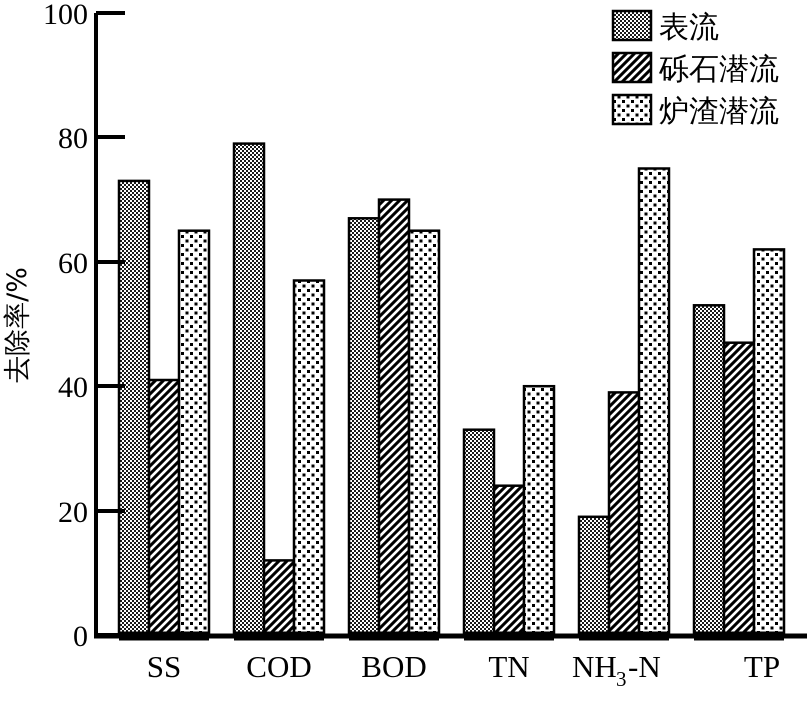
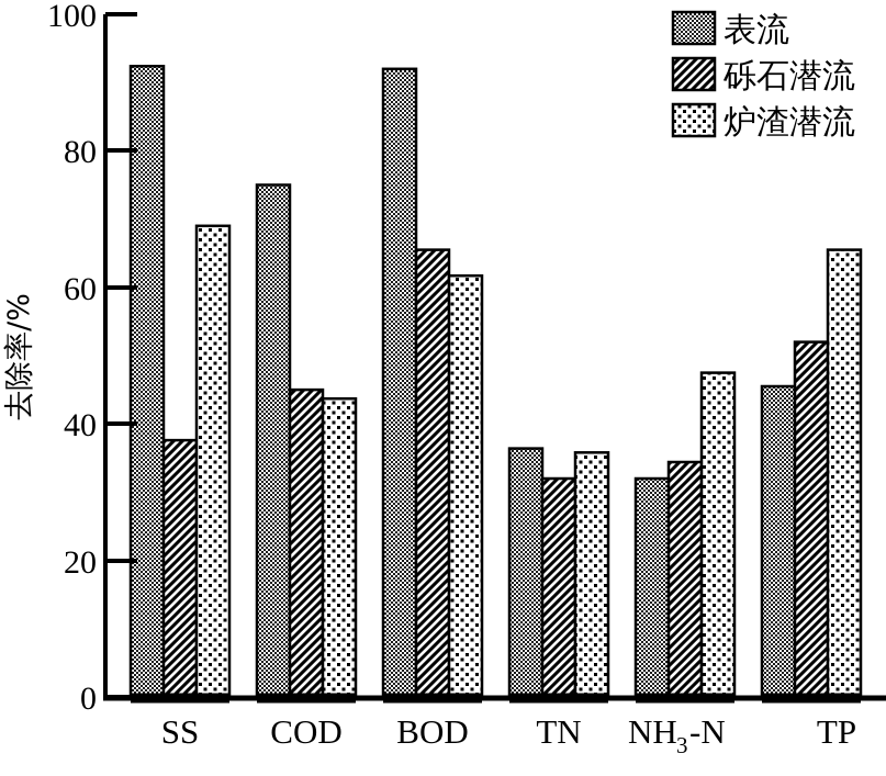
表流/SS: 73 -> 92
砾石潜流/SS: 41 -> 38
炉渣潜流/SS: 65 -> 69
表流/COD: 79 -> 75
砾石潜流/COD: 12 -> 45
炉渣潜流/COD: 57 -> 44
表流/BOD: 67 -> 92
砾石潜流/BOD: 70 -> 66
炉渣潜流/BOD: 65 -> 62
表流/TN: 33 -> 36
砾石潜流/TN: 24 -> 32
炉渣潜流/TN: 40 -> 36
表流/NH3-N: 19 -> 32
砾石潜流/NH3-N: 39 -> 34
炉渣潜流/NH3-N: 75 -> 48
表流/TP: 53 -> 46
砾石潜流/TP: 47 -> 52
炉渣潜流/TP: 62 -> 66
